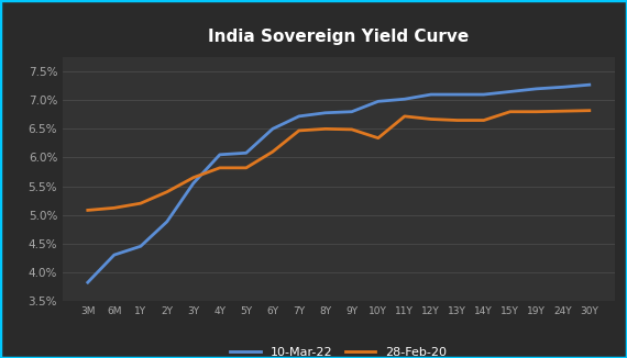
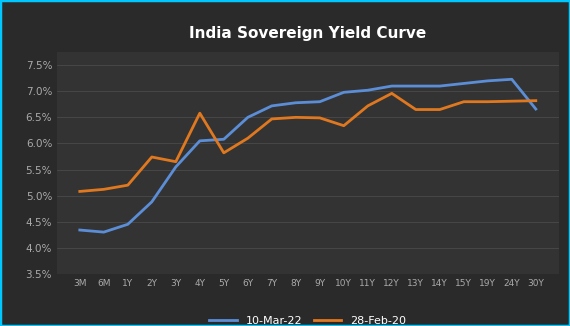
10-Mar-22/3M: 3.82% -> 4.34%
28-Feb-20/2Y: 5.40% -> 5.74%
28-Feb-20/4Y: 5.82% -> 6.58%
28-Feb-20/12Y: 6.67% -> 6.96%
10-Mar-22/30Y: 7.27% -> 6.66%
